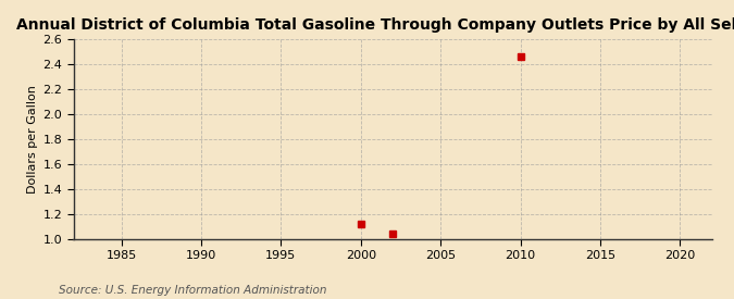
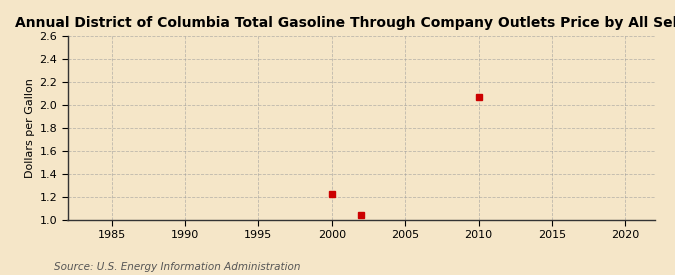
2000: 1.12 -> 1.23
2010: 2.46 -> 2.07
